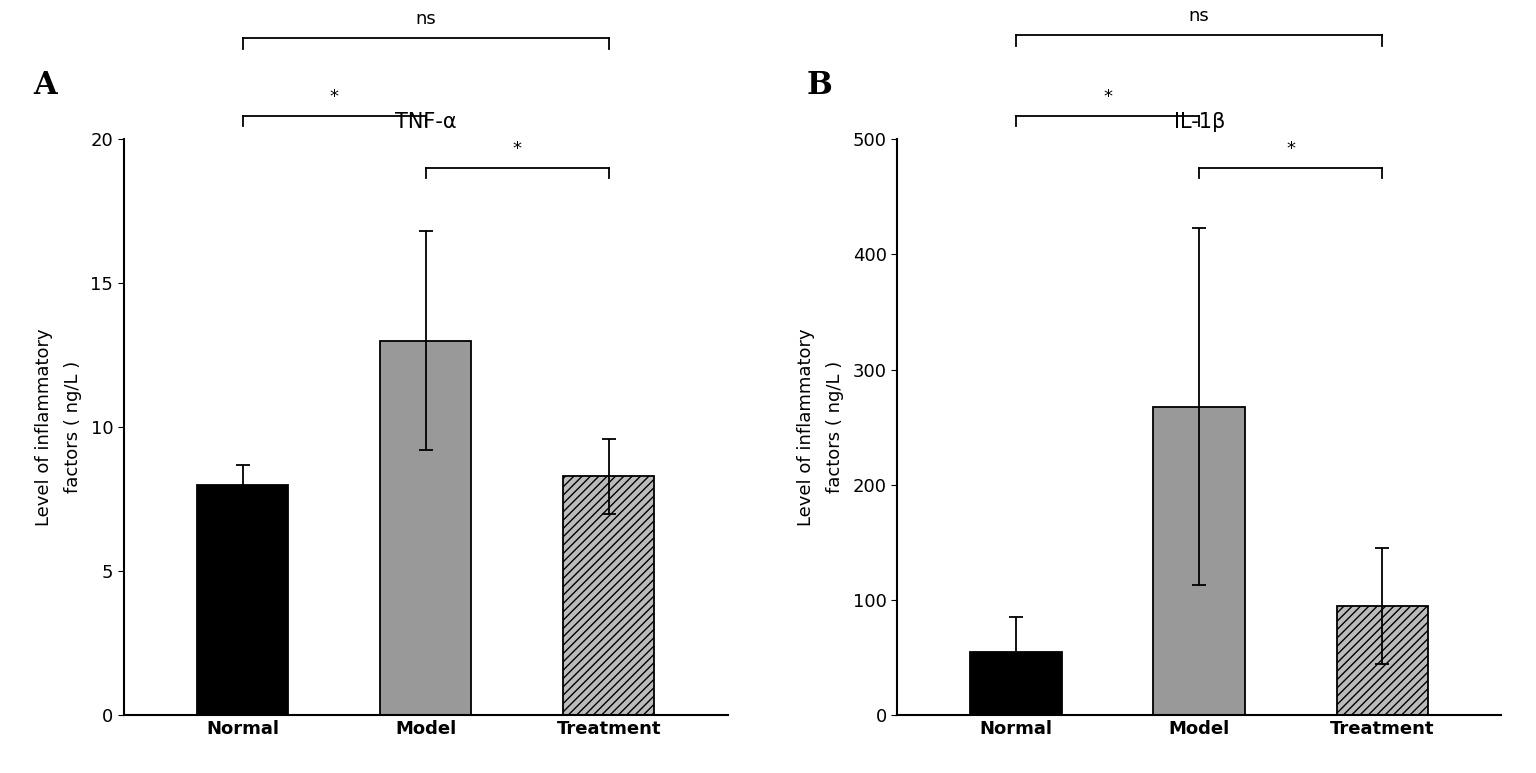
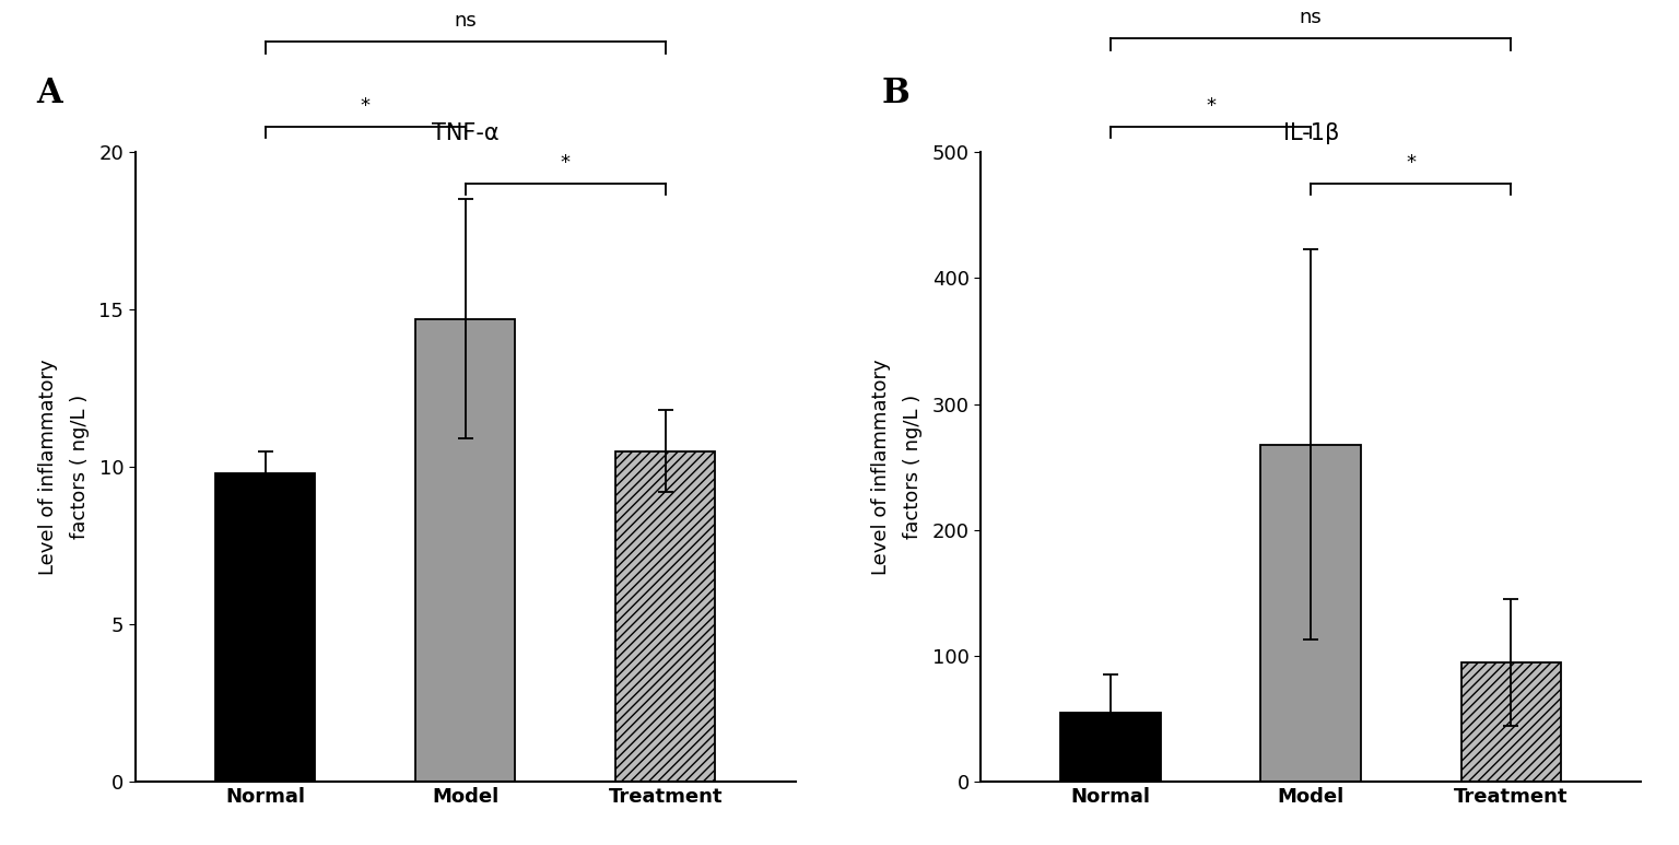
TNF-α/Normal: 8.0 -> 9.8
TNF-α/Model: 13.0 -> 14.7
TNF-α/Treatment: 8.3 -> 10.5
